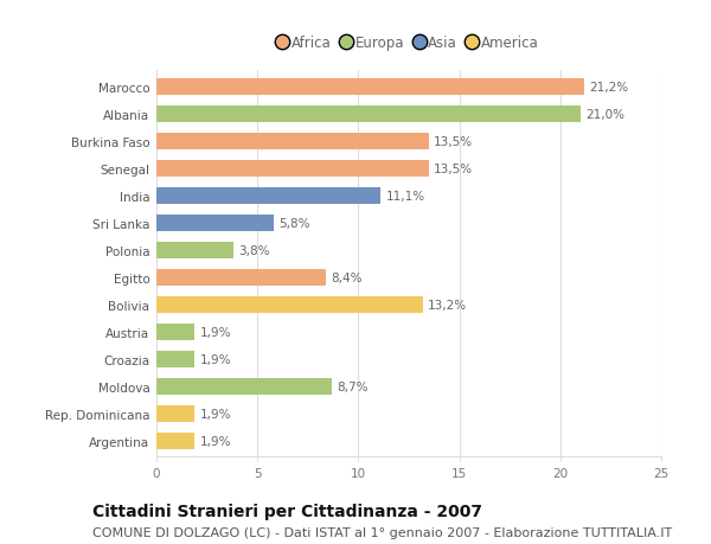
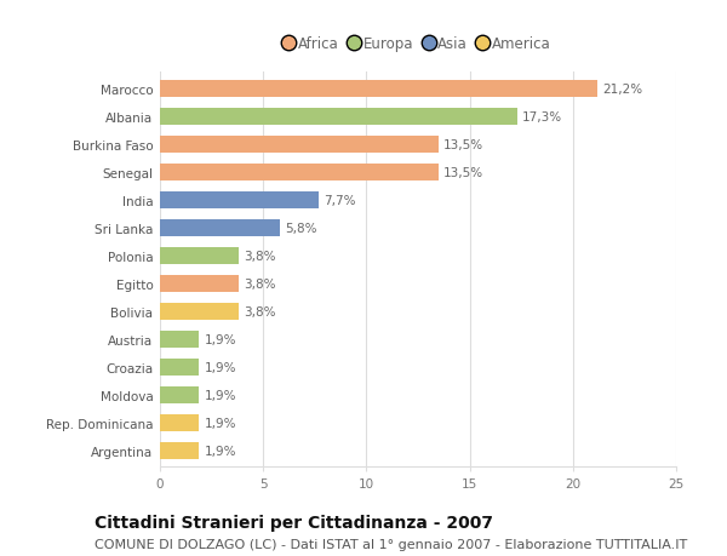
Albania: 21,0% -> 17,3%
India: 11,1% -> 7,7%
Egitto: 8,4% -> 3,8%
Bolivia: 13,2% -> 3,8%
Moldova: 8,7% -> 1,9%
